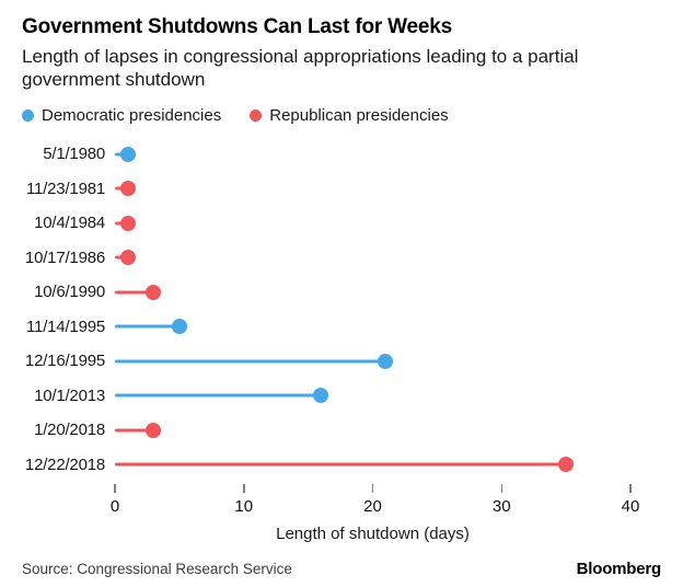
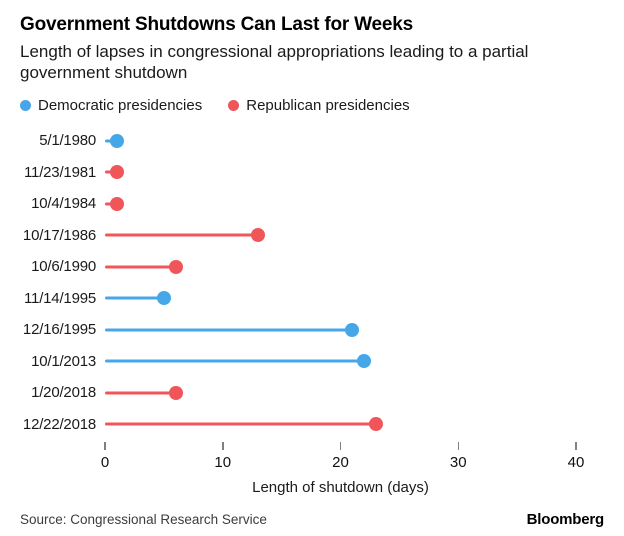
10/17/1986: 1 -> 13
10/6/1990: 3 -> 6
10/1/2013: 16 -> 22
1/20/2018: 3 -> 6
12/22/2018: 35 -> 23
